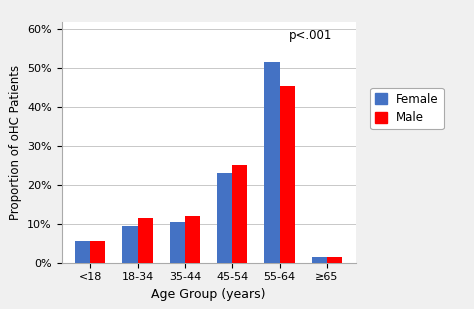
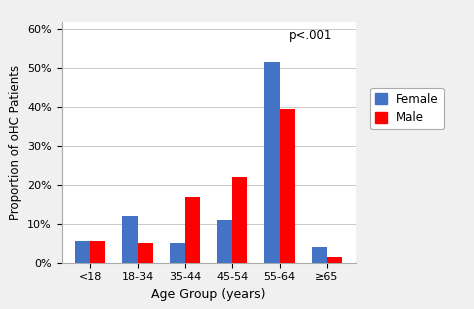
Female/18-34: 9.5% -> 12.0%
Male/18-34: 11.5% -> 5.0%
Female/35-44: 10.5% -> 5.0%
Male/35-44: 12.0% -> 17.0%
Female/45-54: 23.0% -> 11.0%
Male/45-54: 25.0% -> 22.0%
Male/55-64: 45.5% -> 39.5%
Female/≥65: 1.5% -> 4.0%
